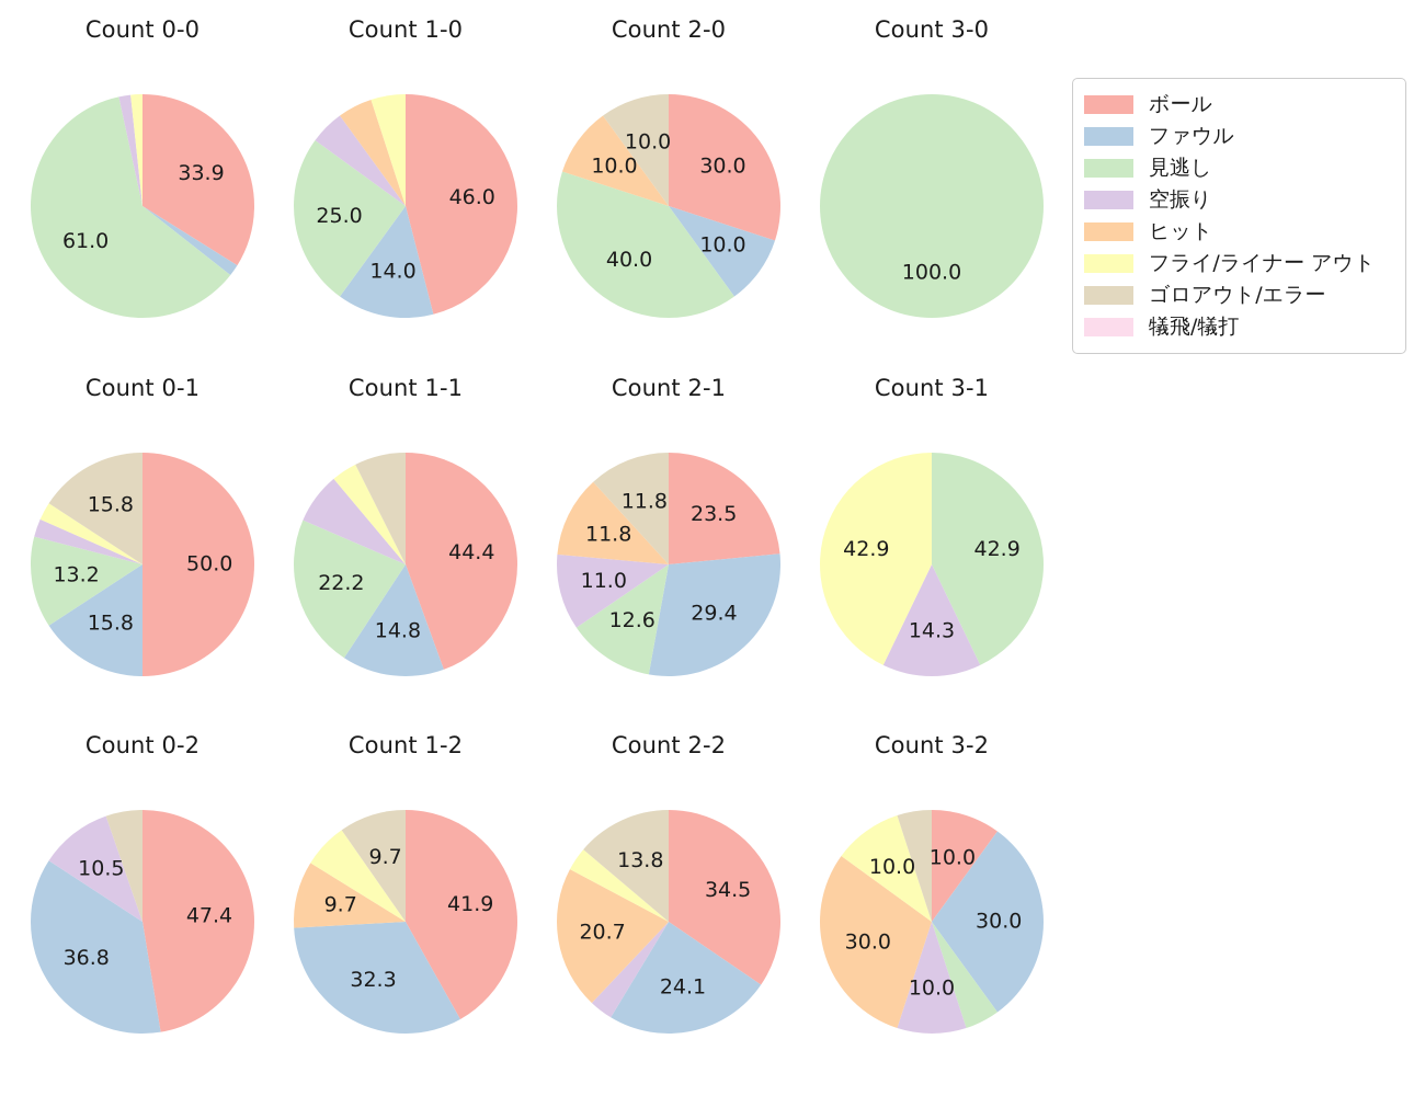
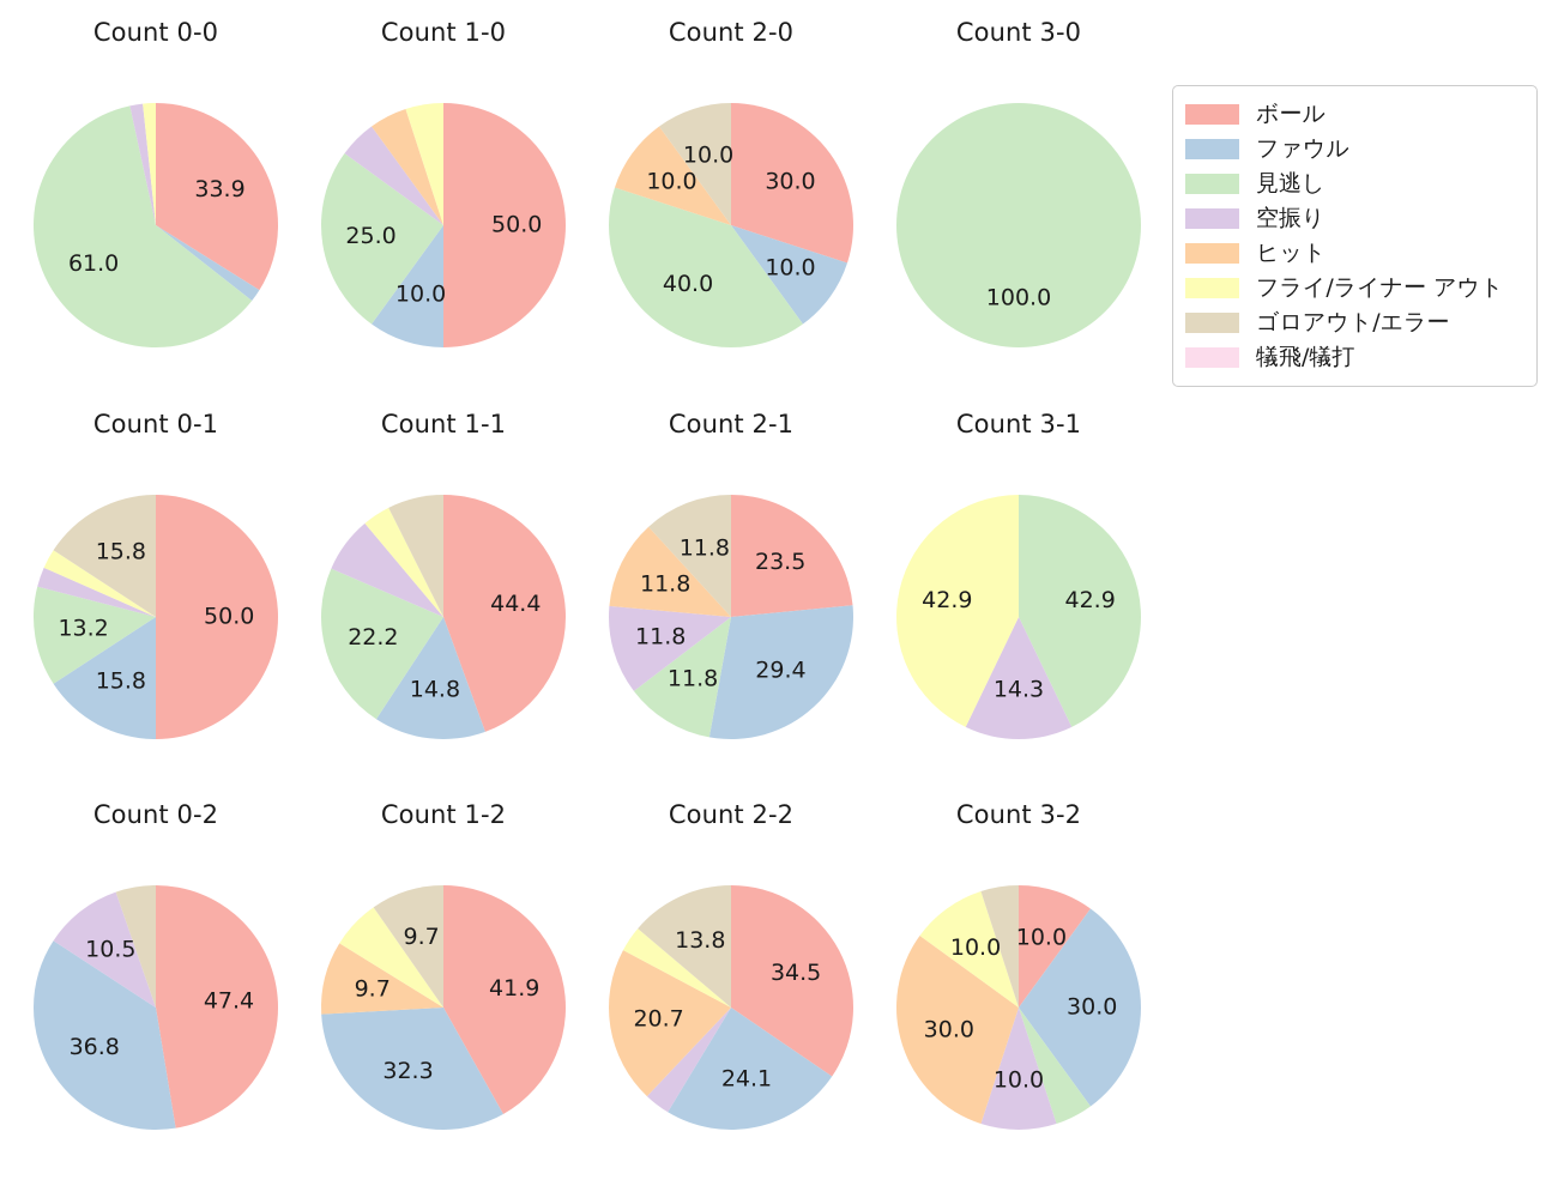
Count 1-0/ボール: 46.0 -> 50.0
Count 1-0/ファウル: 14.0 -> 10.0
Count 2-1/見逃し: 12.6 -> 11.8
Count 2-1/空振り: 11.0 -> 11.8
